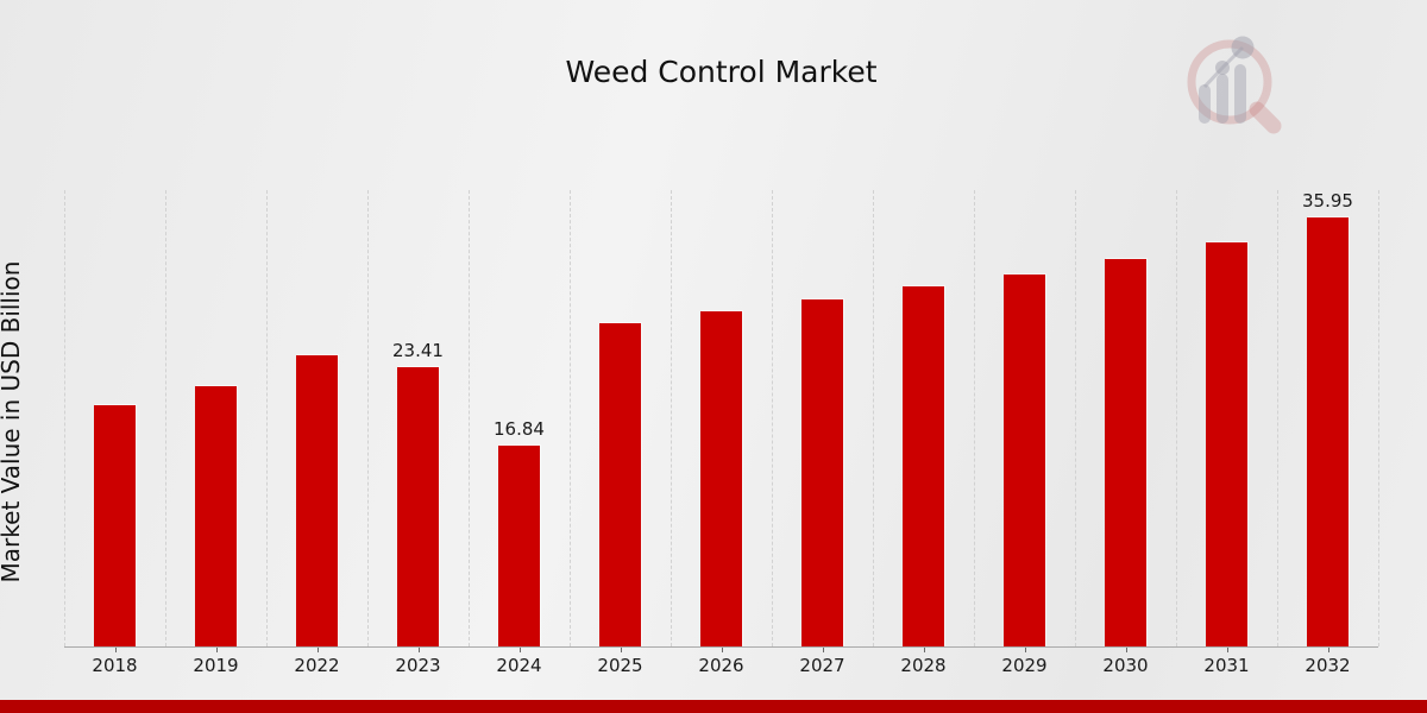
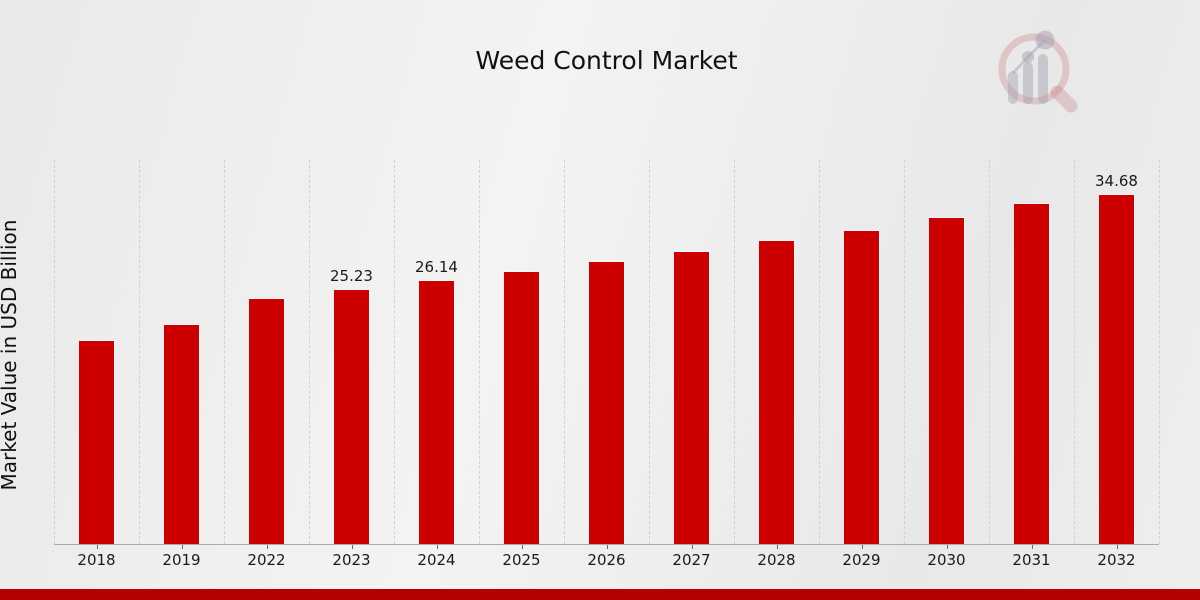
2023: 23.41 -> 25.23
2024: 16.84 -> 26.14
2032: 35.95 -> 34.68
